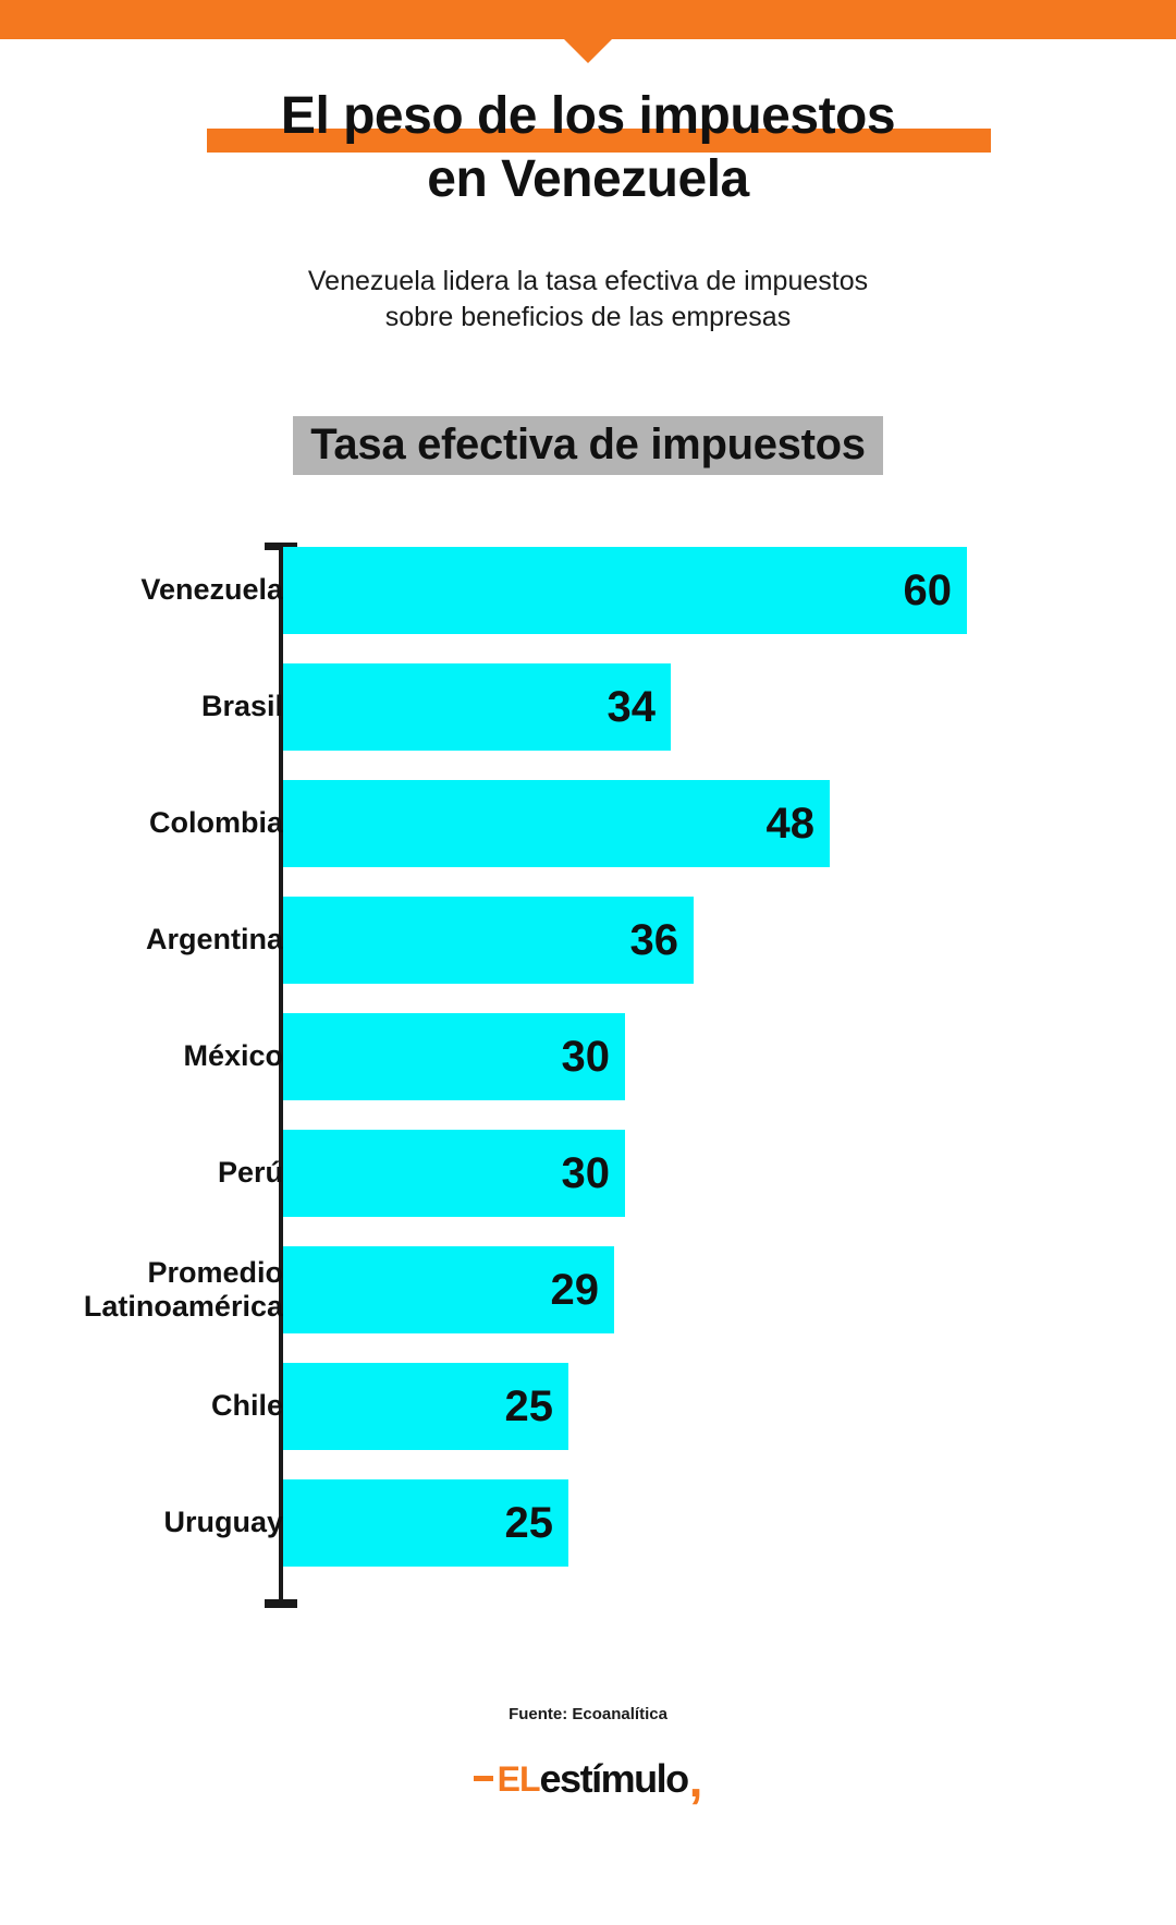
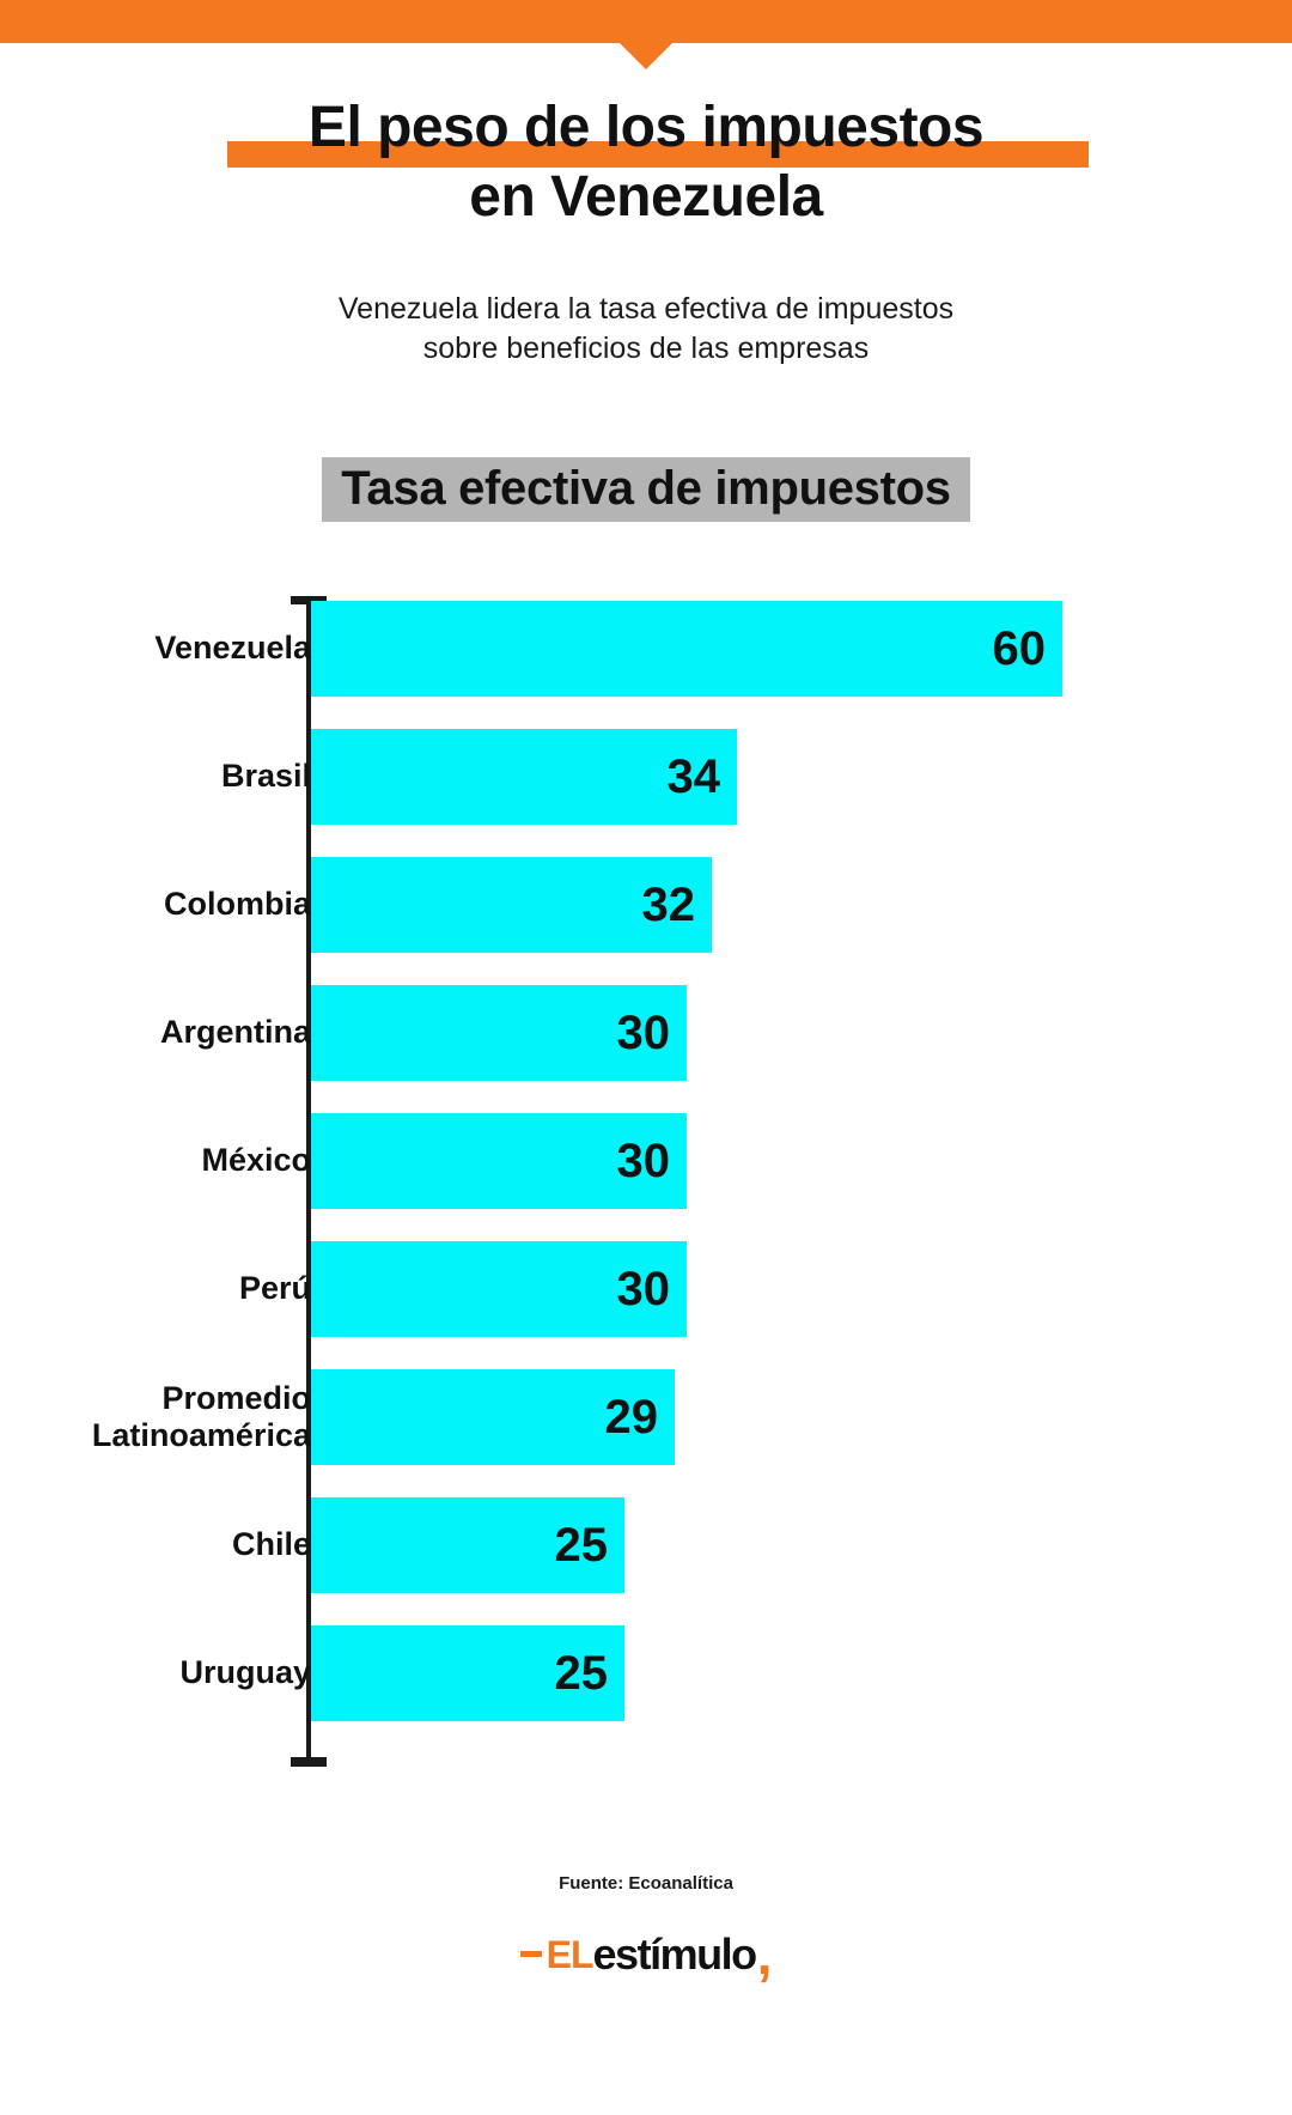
Colombia: 48 -> 32
Argentina: 36 -> 30
